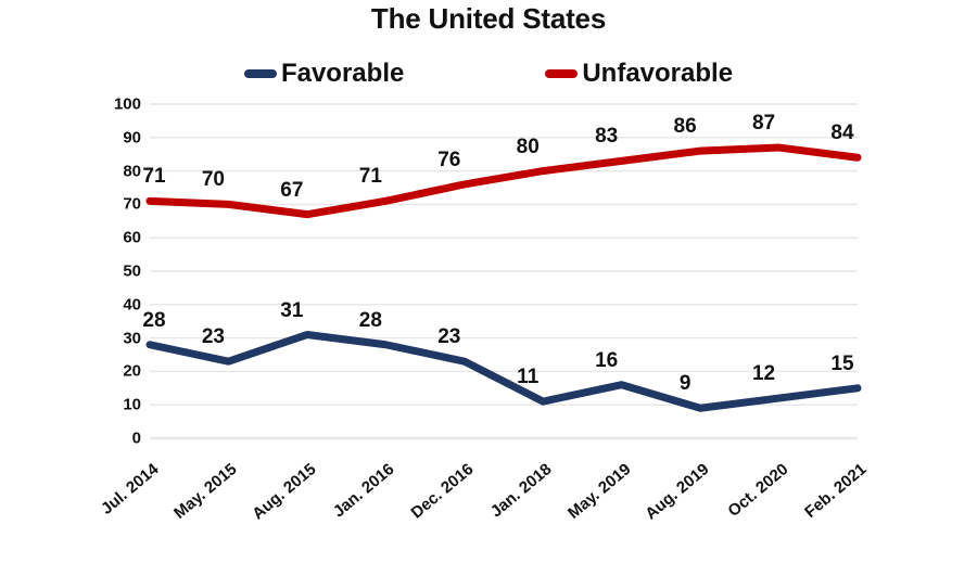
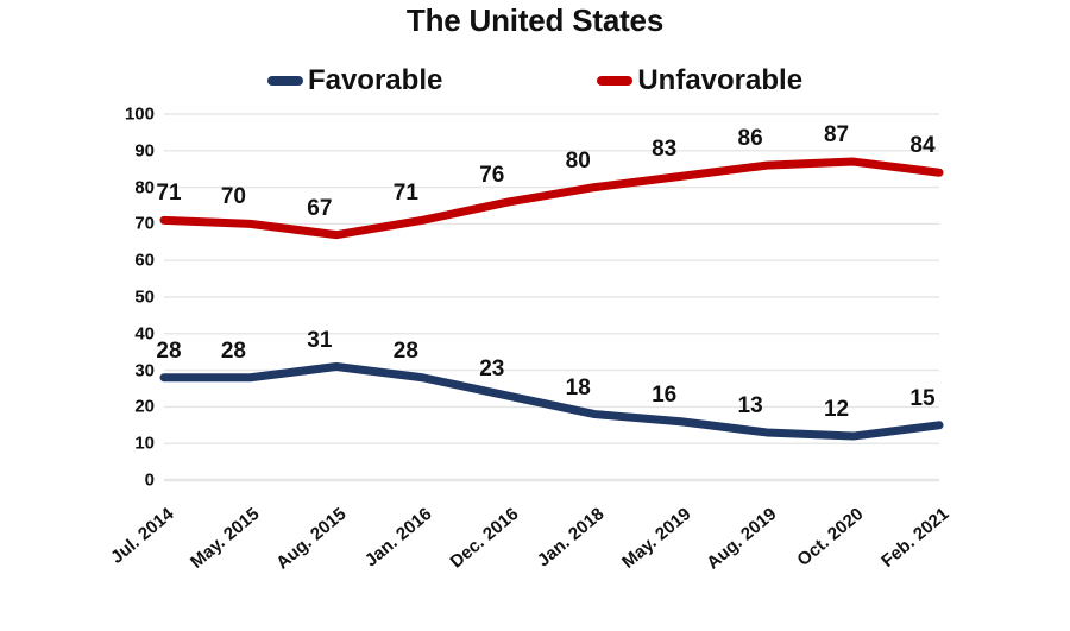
Favorable/May. 2015: 23 -> 28
Favorable/Jan. 2018: 11 -> 18
Favorable/Aug. 2019: 9 -> 13
